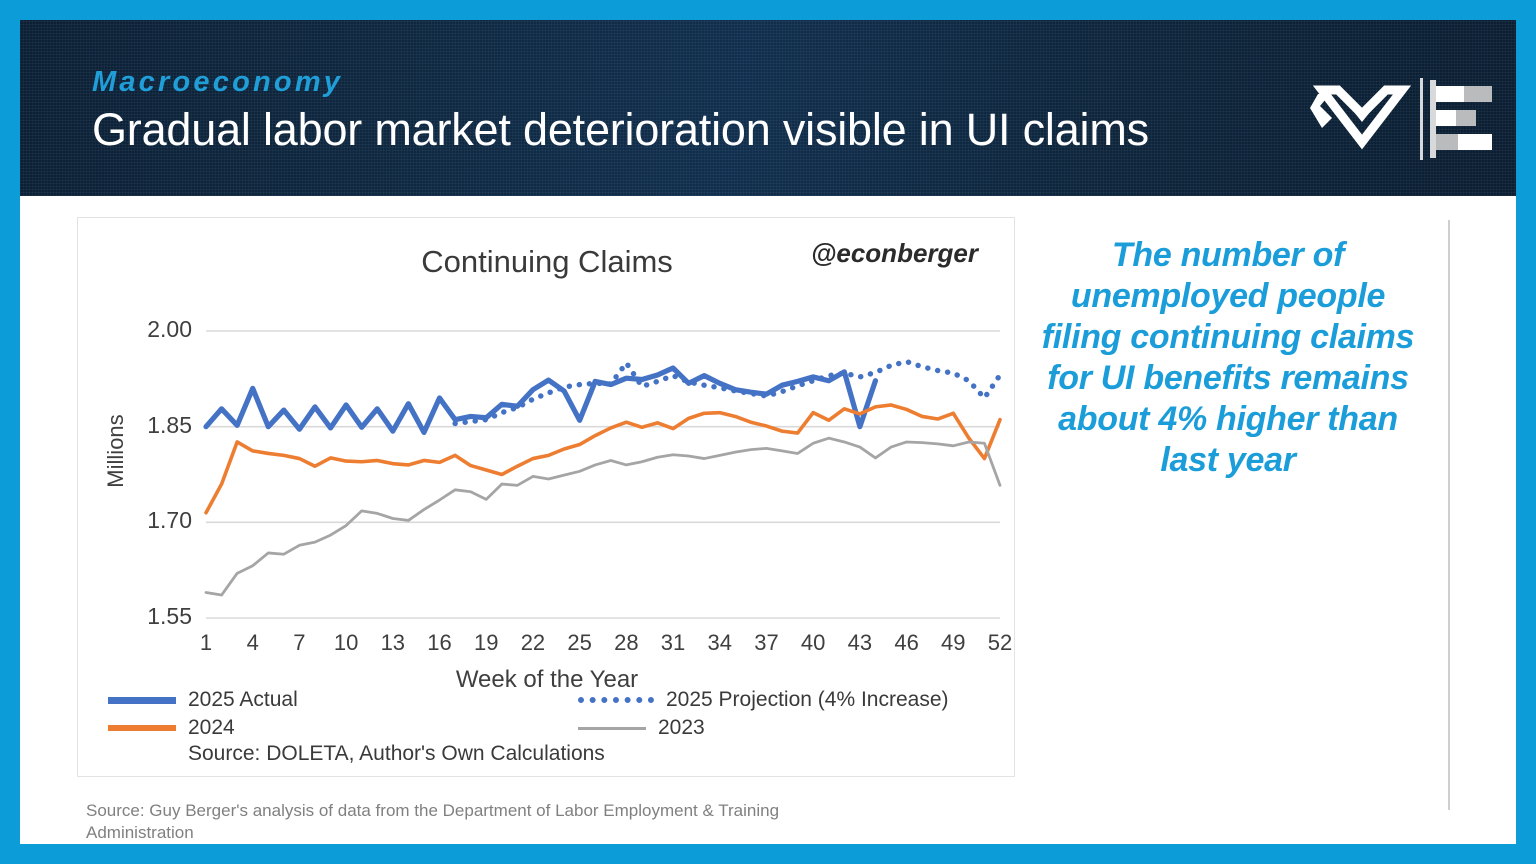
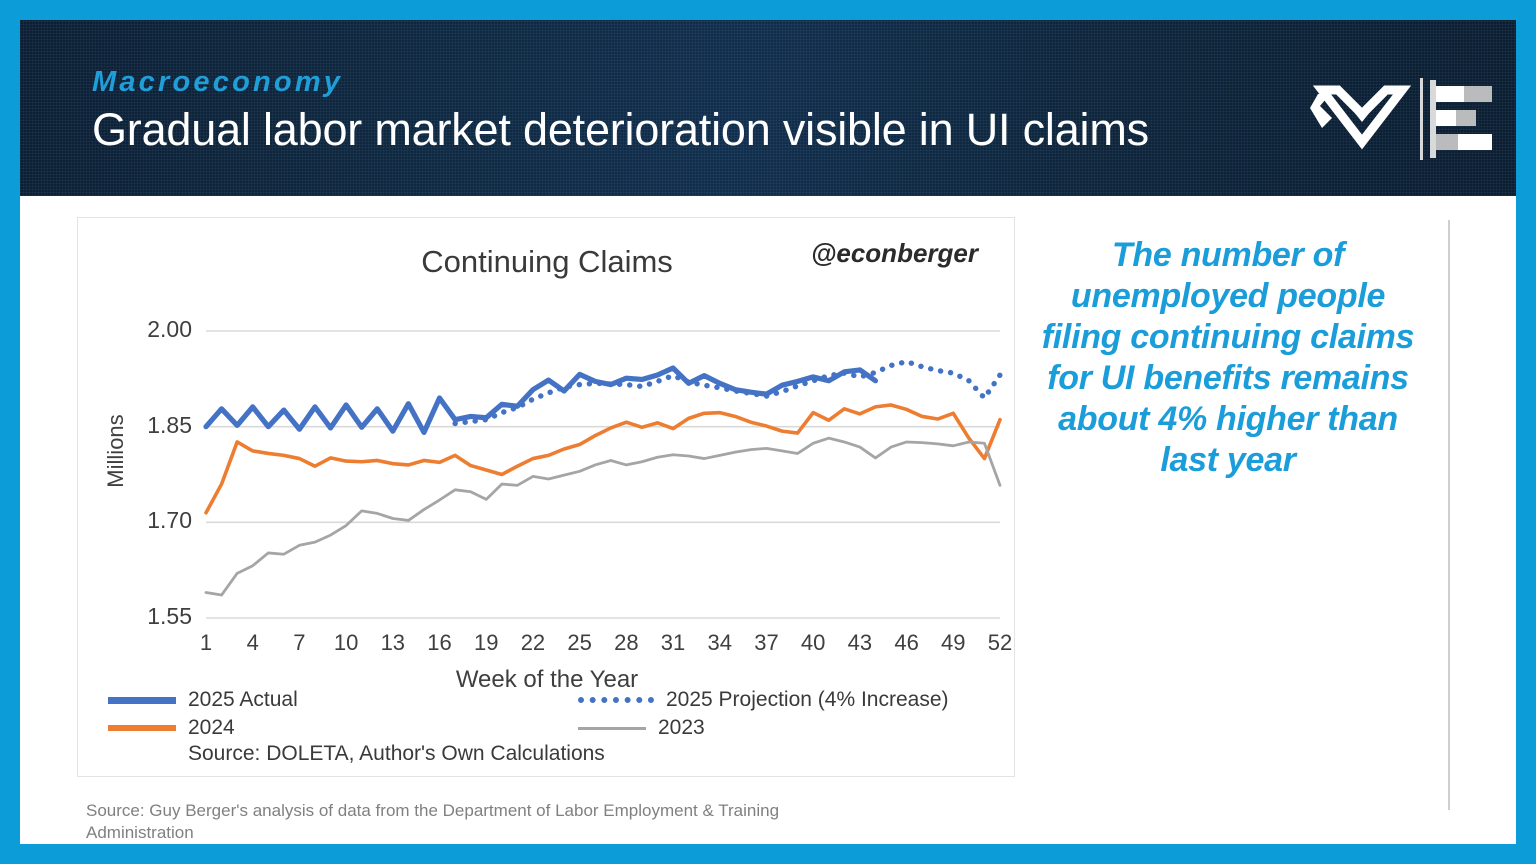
2025 Actual/4: 1.91 -> 1.88
2025 Actual/25: 1.86 -> 1.93
2025 Projection (4% Increase)/28: 1.95 -> 1.92
2025 Actual/43: 1.85 -> 1.94
